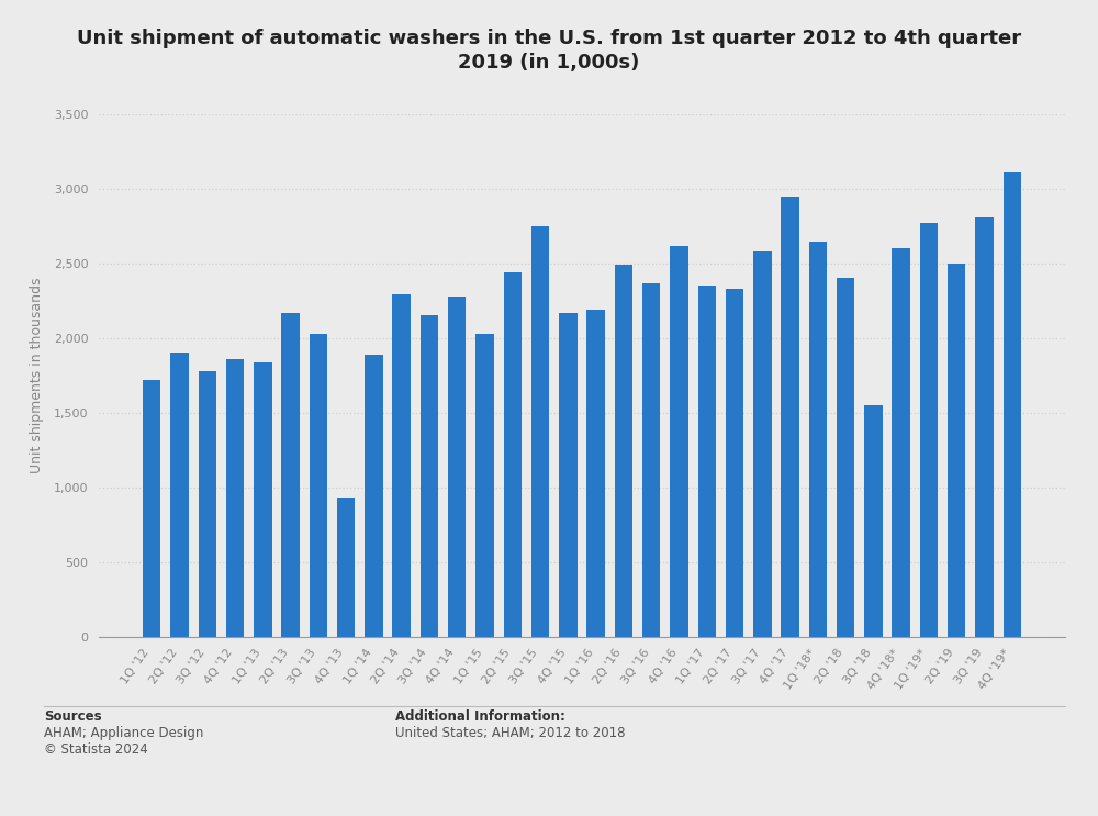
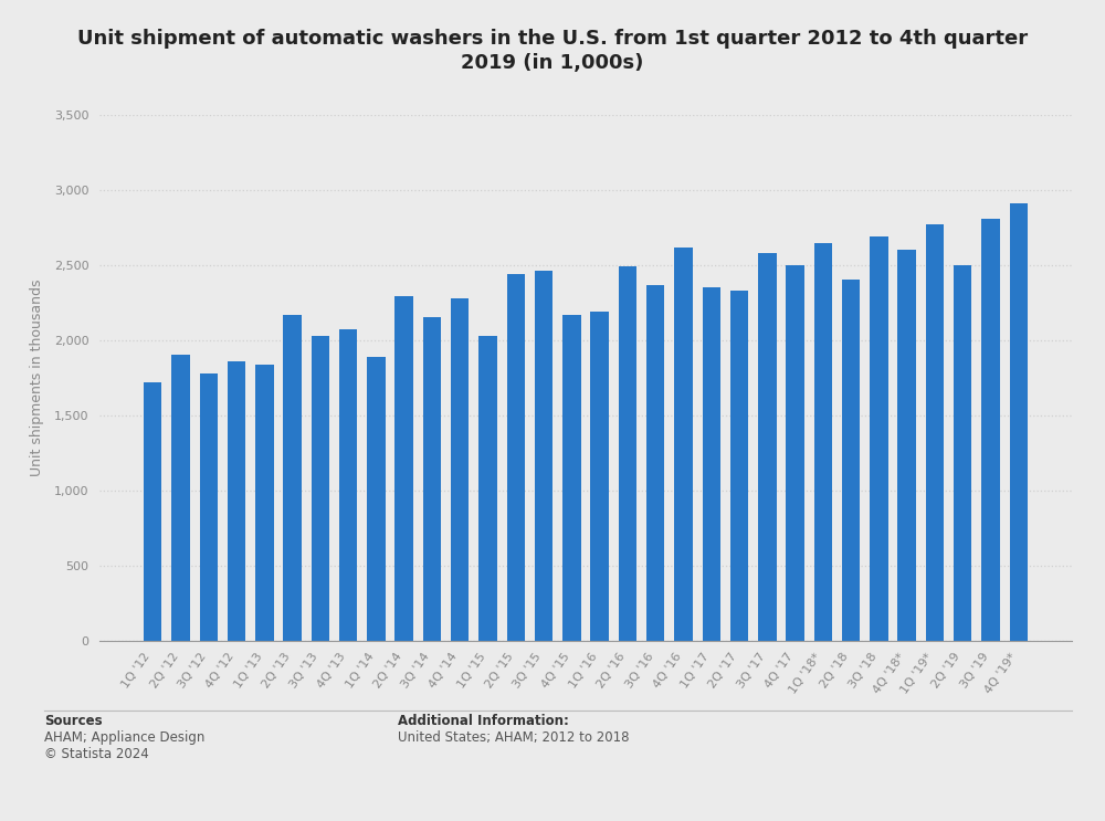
4Q '13: 930 -> 2,070
3Q '15: 2,750 -> 2,460
4Q '17: 2,950 -> 2,500
3Q '18: 1,550 -> 2,690
4Q '19*: 3,110 -> 2,910
